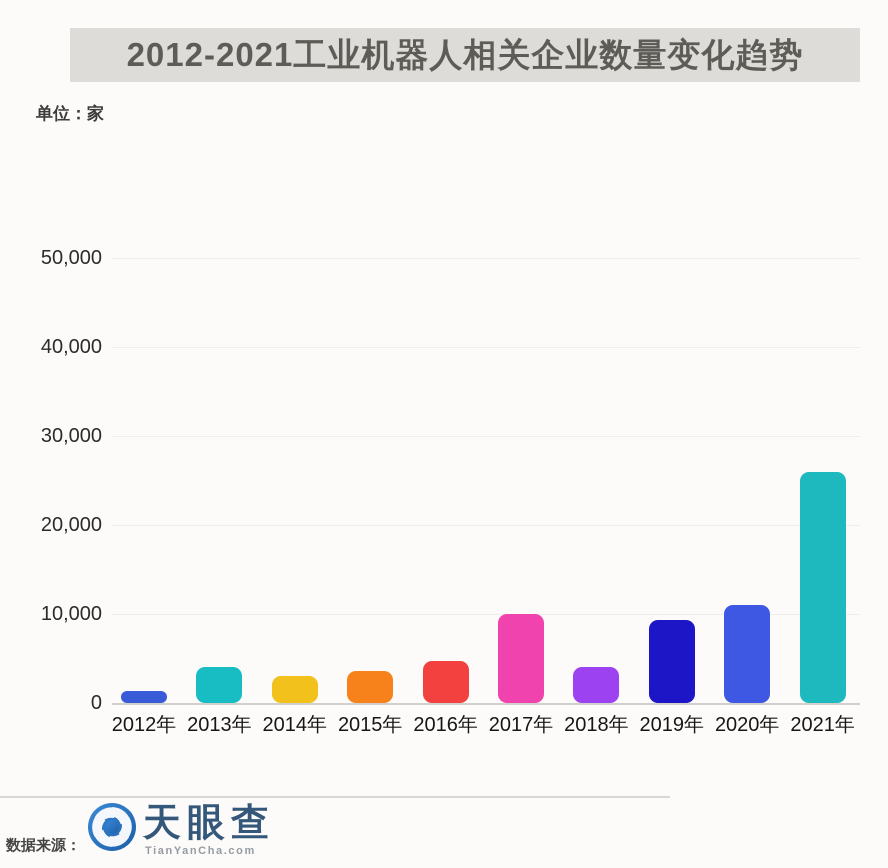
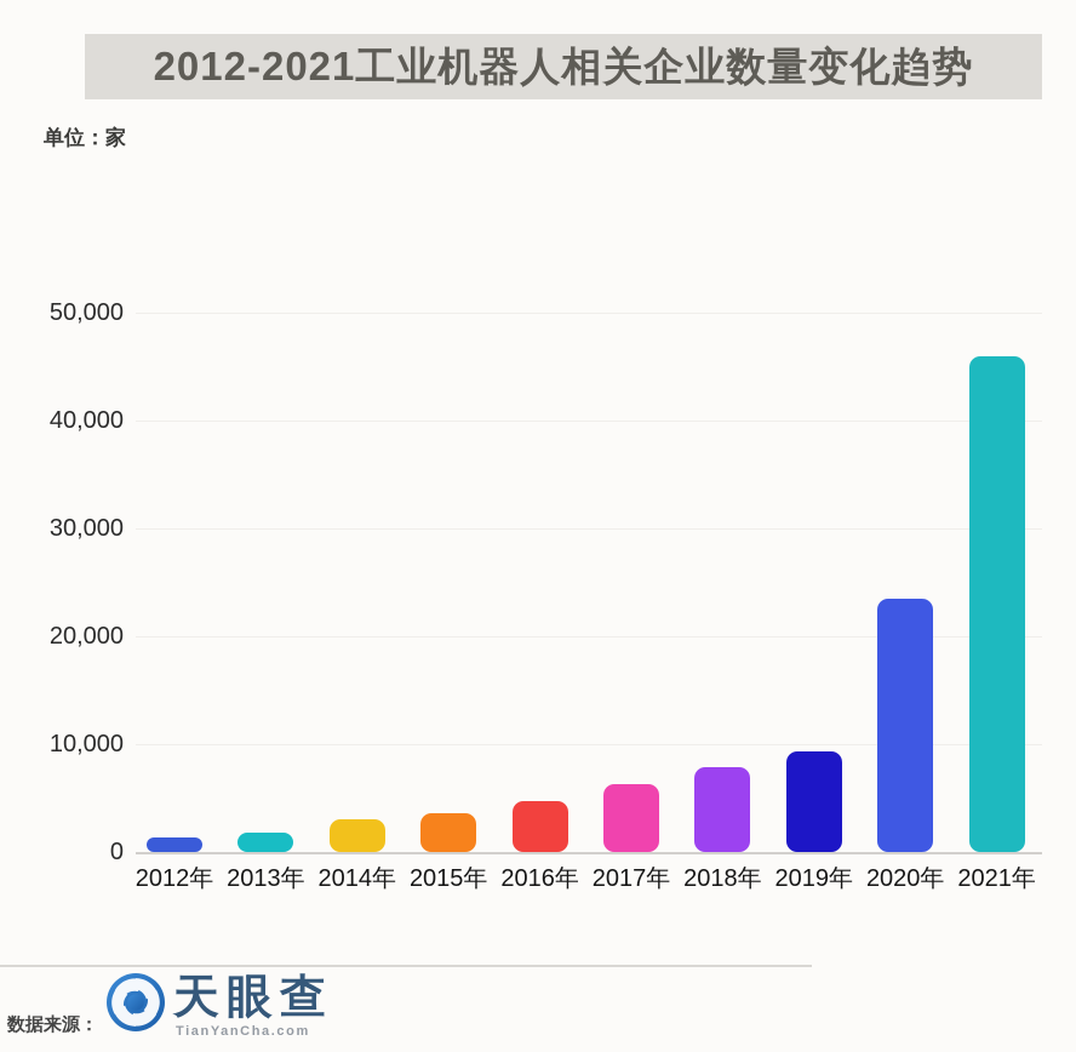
2013年: 4000 -> 2000
2017年: 10000 -> 6000
2018年: 4000 -> 8000
2020年: 11000 -> 24000
2021年: 26000 -> 46000
